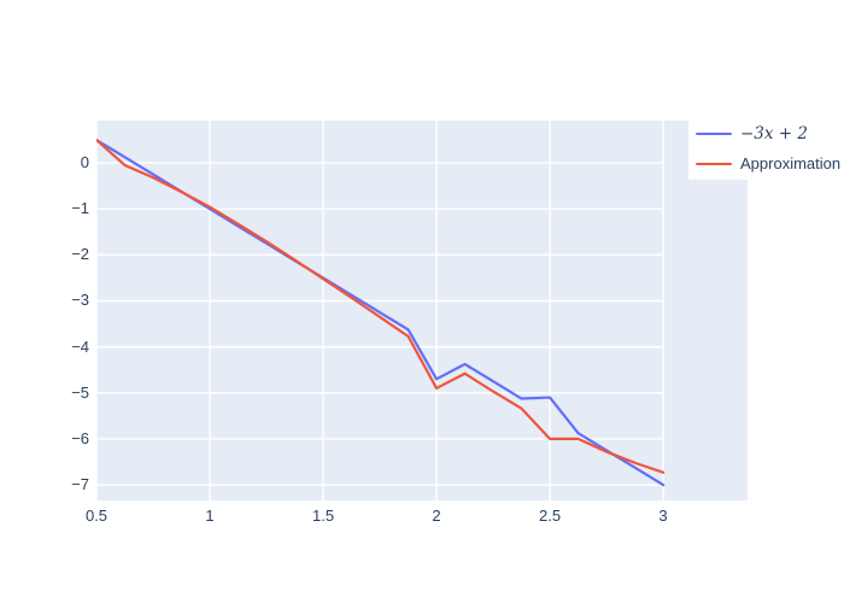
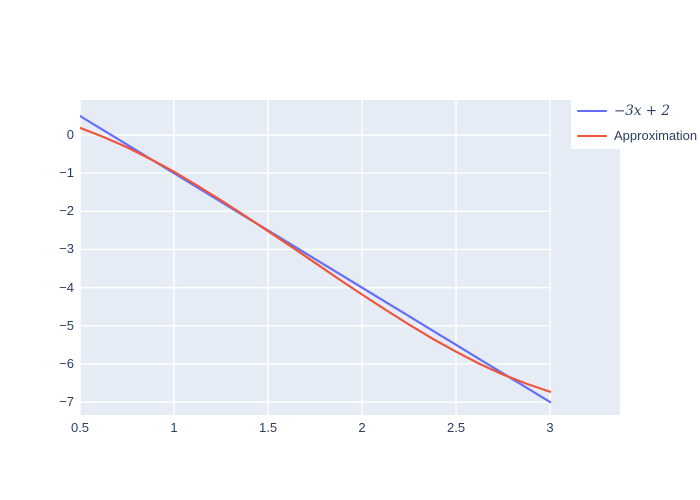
Approximation/0.5: 0.5 -> 0.2
−3x + 2/2: -4.7 -> -4.0
Approximation/2: -4.9 -> -4.2
−3x + 2/2.5: -5.1 -> -5.5
Approximation/2.5: -6.0 -> -5.7
